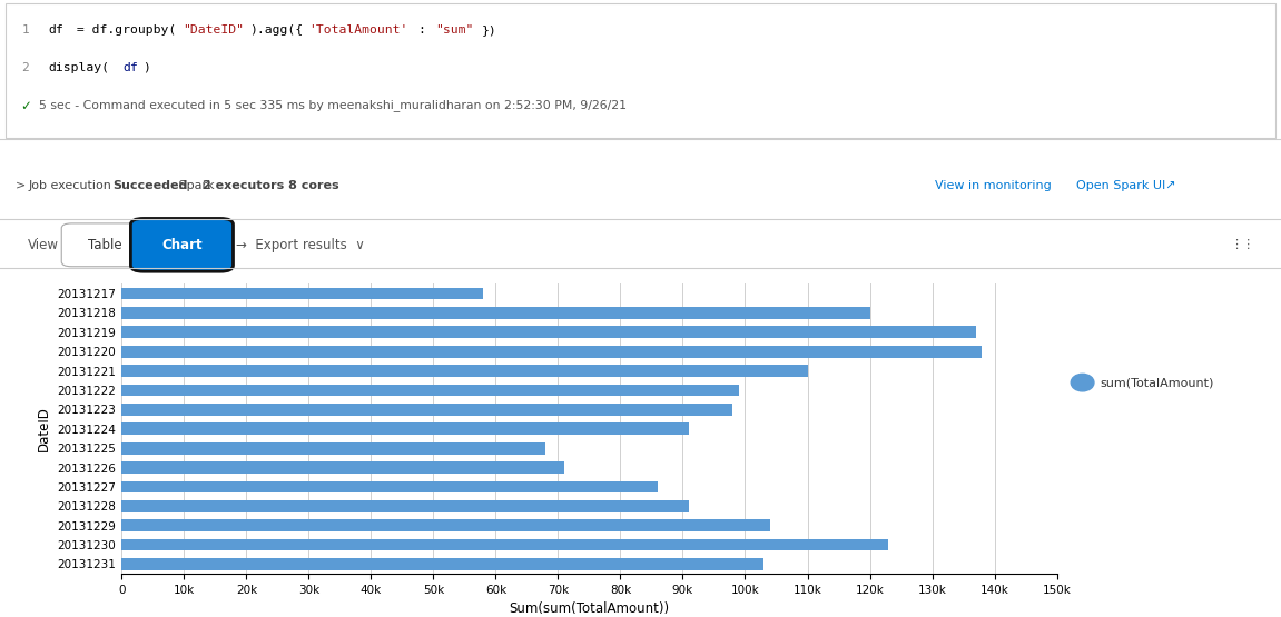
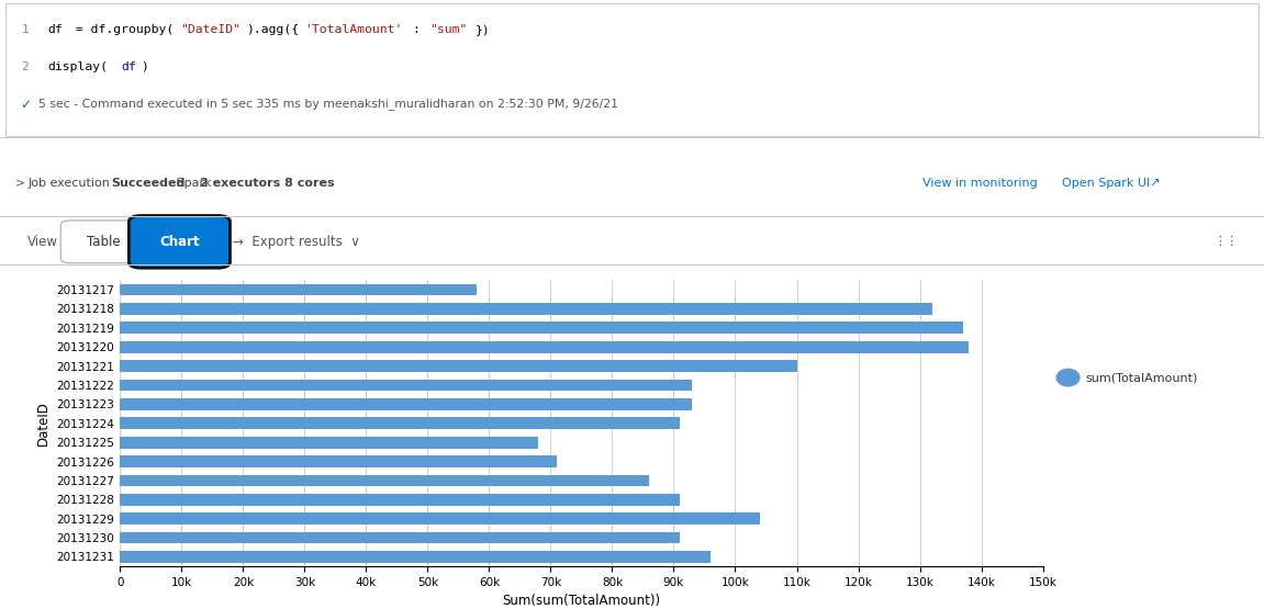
20131218: 120k -> 132k
20131222: 99k -> 93k
20131223: 98k -> 93k
20131230: 123k -> 91k
20131231: 103k -> 96k
